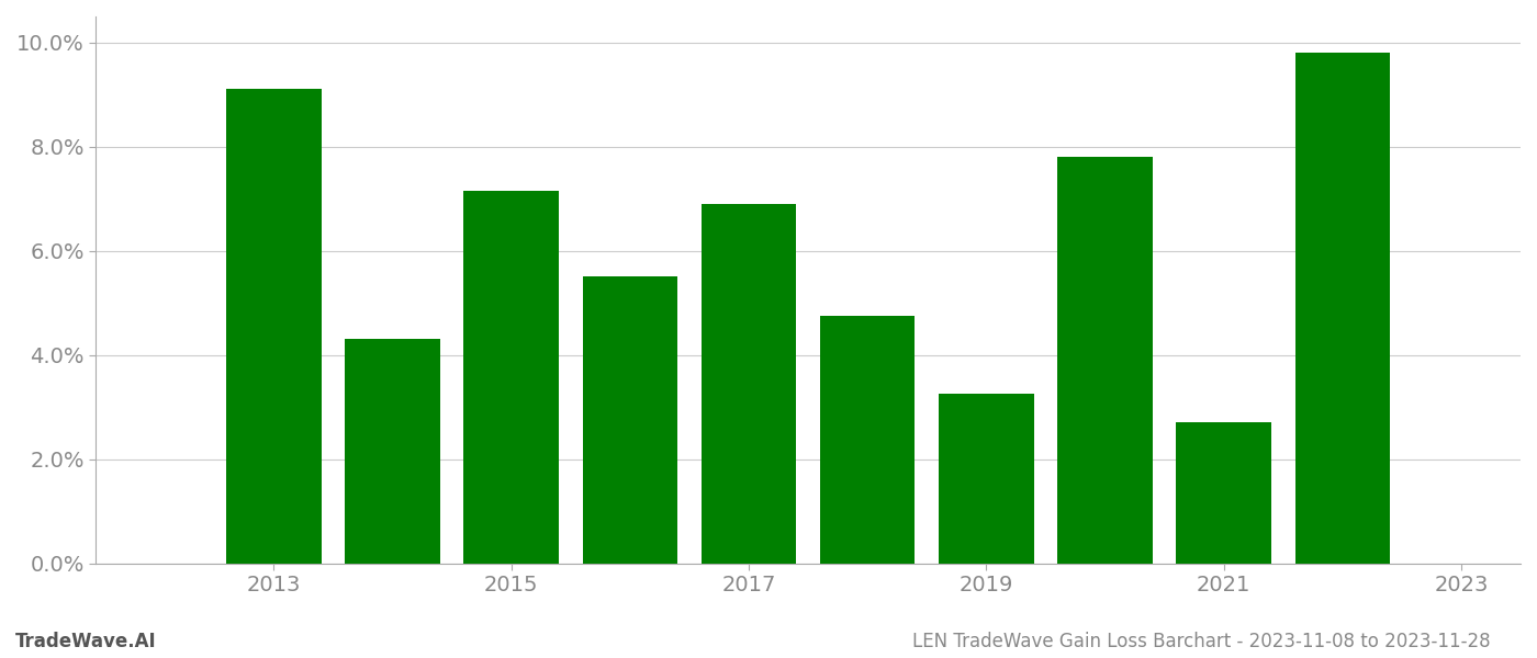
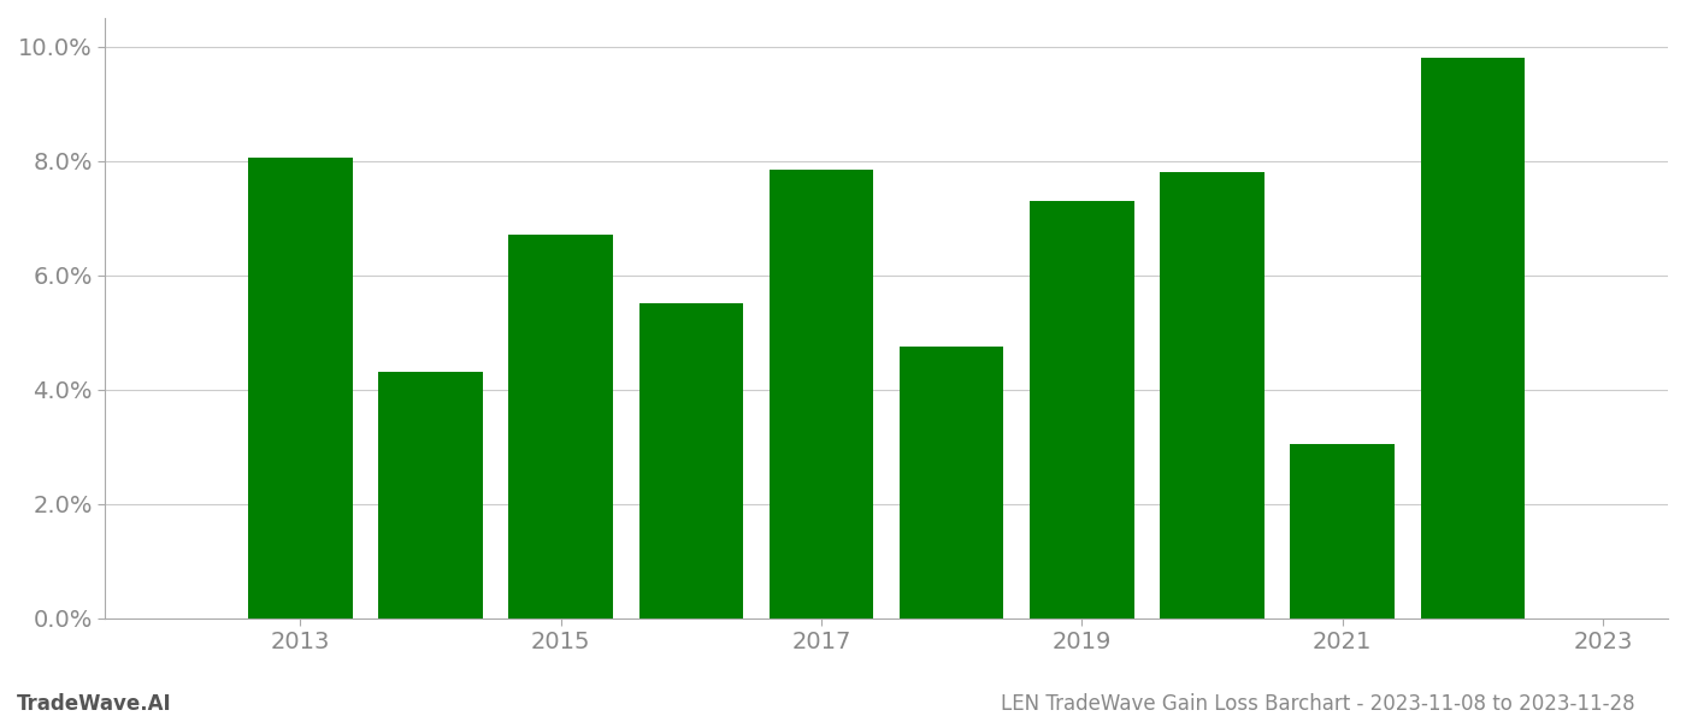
2013: 9.10% -> 8.05%
2015: 7.15% -> 6.70%
2017: 6.90% -> 7.85%
2019: 3.25% -> 7.30%
2021: 2.70% -> 3.05%
